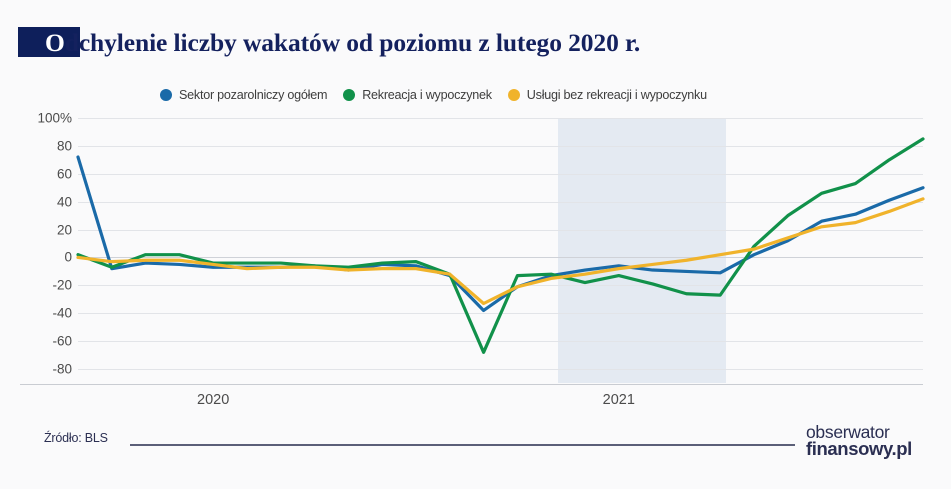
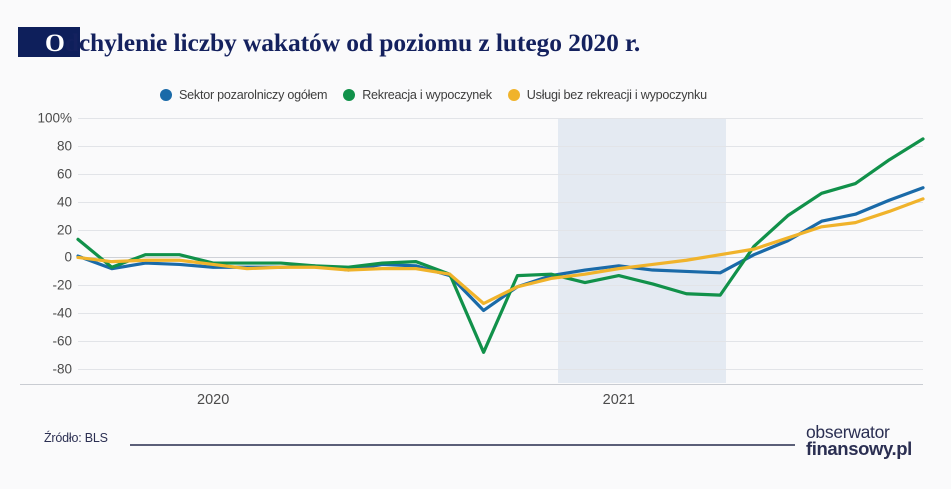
Sektor pozarolniczy ogółem/0: 72% -> 1%
Rekreacja i wypoczynek/0: 2% -> 13%
